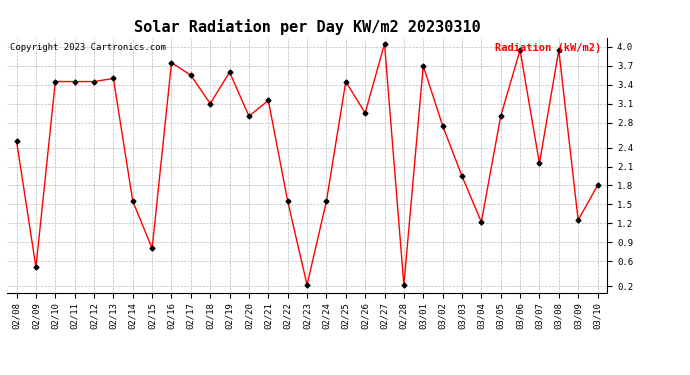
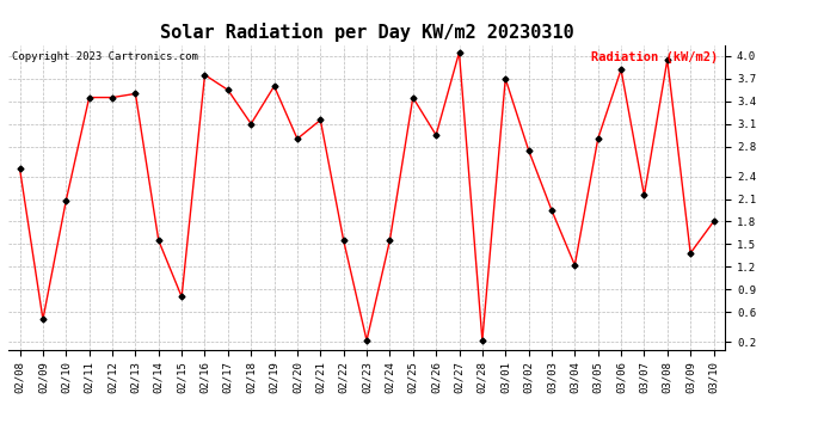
02/10: 3.45 -> 2.08
03/06: 3.95 -> 3.82
03/09: 1.25 -> 1.38
